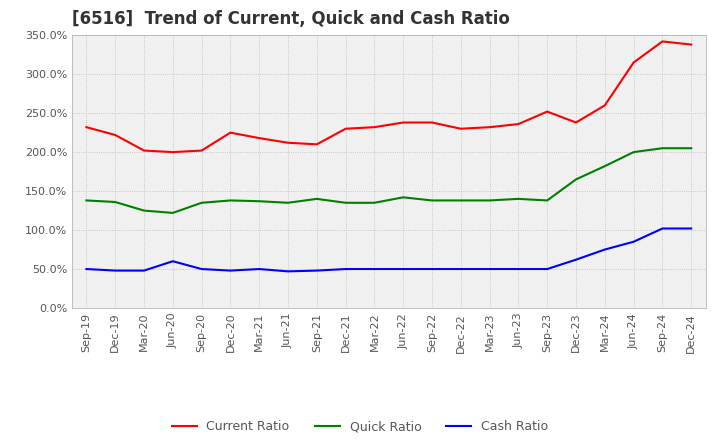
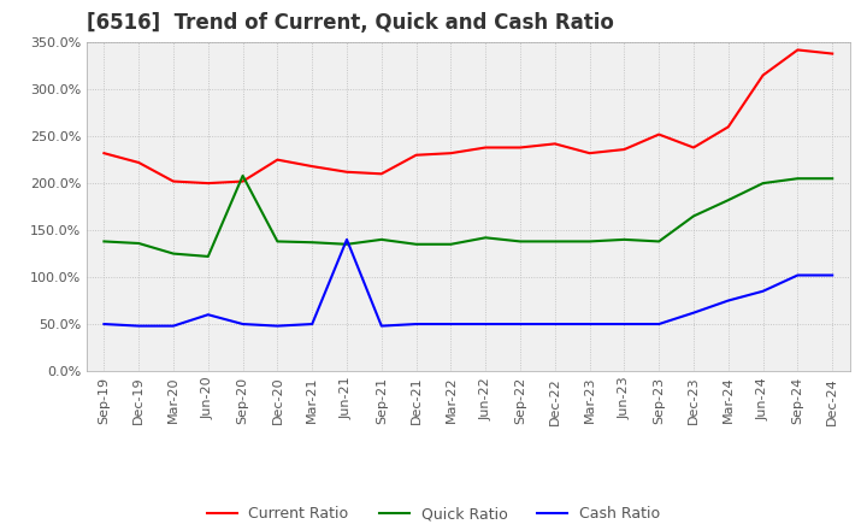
Quick Ratio/Sep-20: 135% -> 208%
Cash Ratio/Jun-21: 47% -> 140%
Current Ratio/Dec-22: 230% -> 242%
